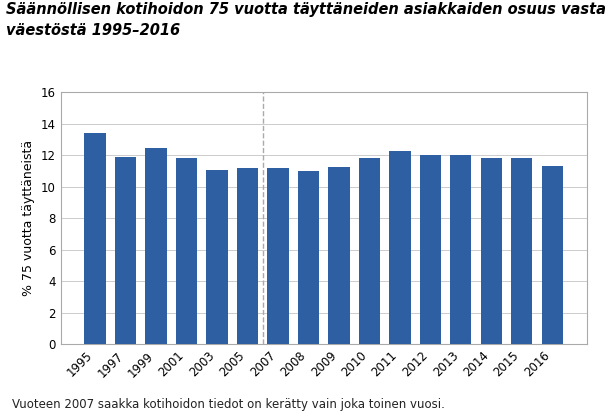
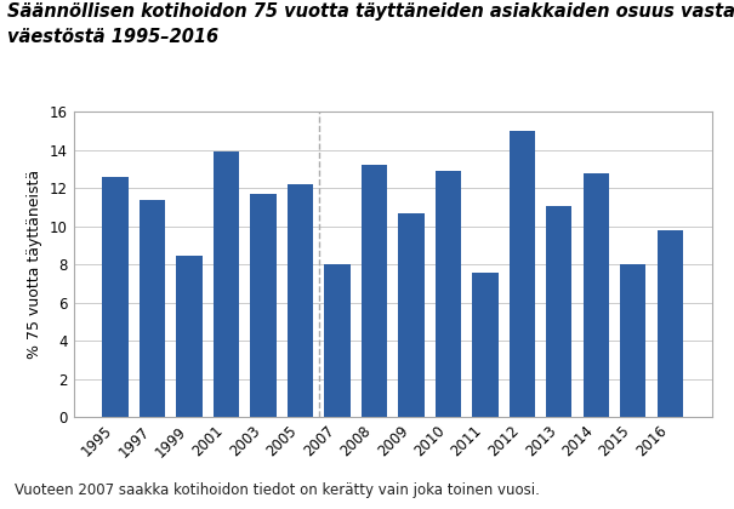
1995: 13.4 -> 12.6
1997: 11.9 -> 11.4
1999: 12.5 -> 8.5
2001: 11.8 -> 13.9
2003: 11.1 -> 11.7
2005: 11.2 -> 12.2
2007: 11.2 -> 8.0
2008: 11.0 -> 13.2
2009: 11.2 -> 10.7
2010: 11.8 -> 12.9
2011: 12.2 -> 7.6
2012: 12.0 -> 15.0
2013: 12.0 -> 11.1
2014: 11.8 -> 12.8
2015: 11.8 -> 8.0
2016: 11.3 -> 9.8
